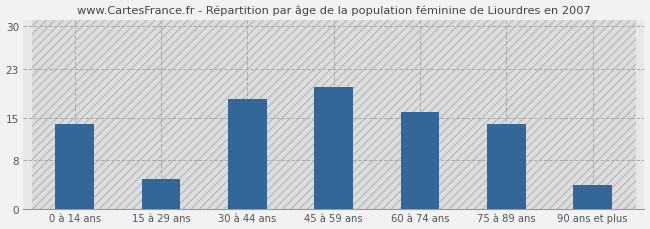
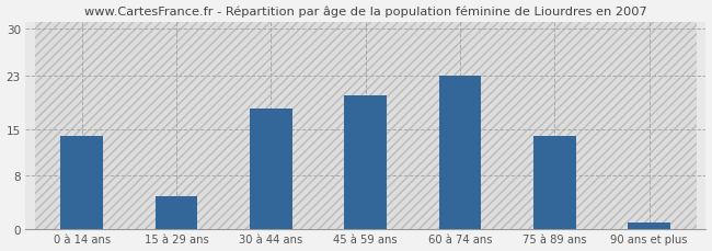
60 à 74 ans: 16 -> 23
90 ans et plus: 4 -> 1
